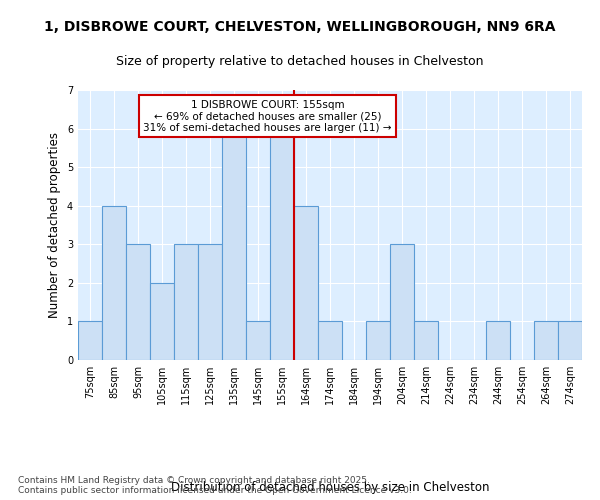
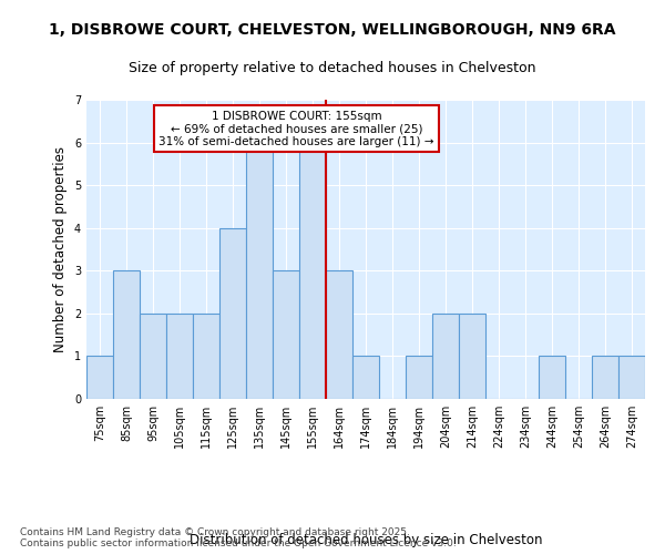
85sqm: 4 -> 3
95sqm: 3 -> 2
115sqm: 3 -> 2
125sqm: 3 -> 4
145sqm: 1 -> 3
164sqm: 4 -> 3
204sqm: 3 -> 2
214sqm: 1 -> 2
